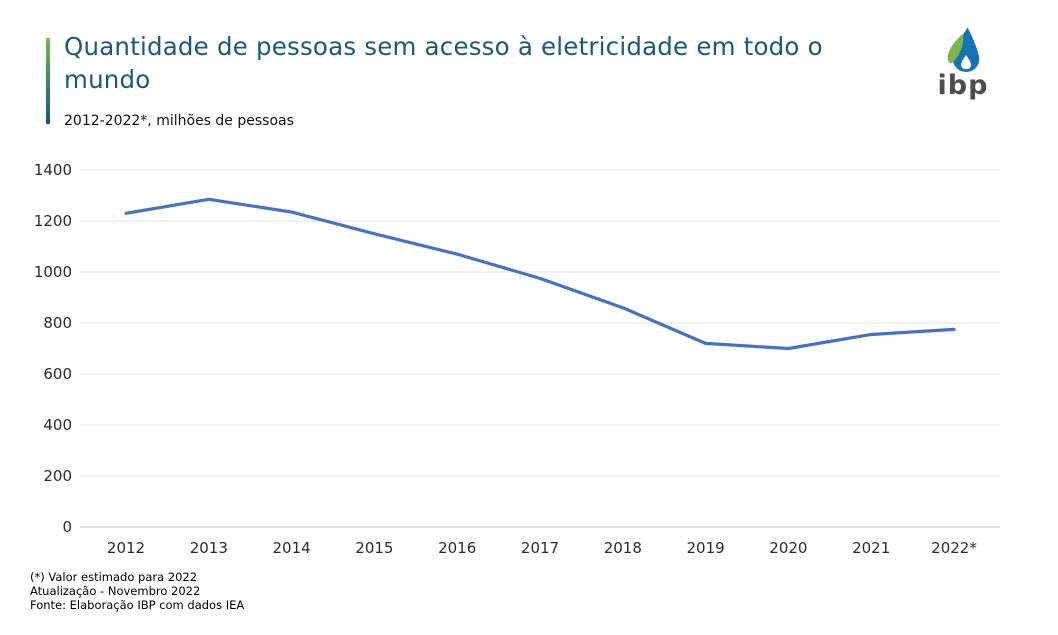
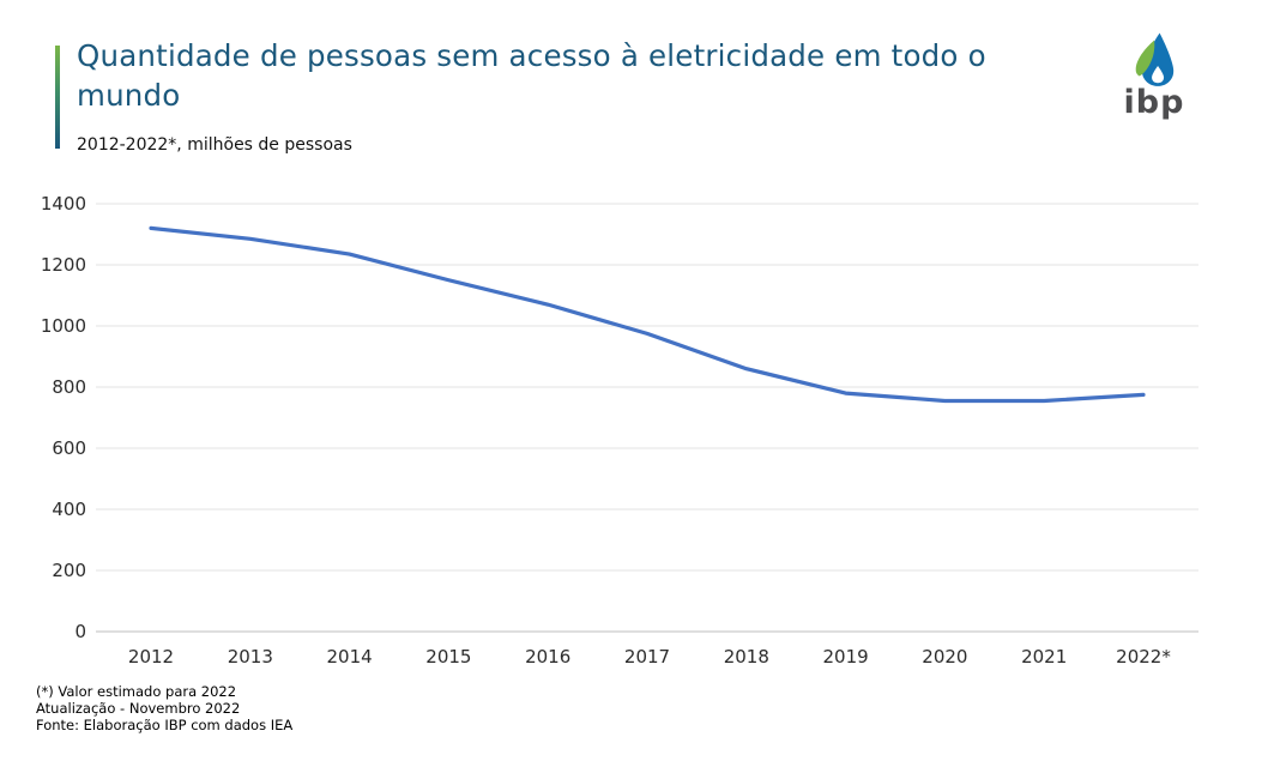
2012: 1230 -> 1320
2019: 720 -> 780
2020: 700 -> 760
